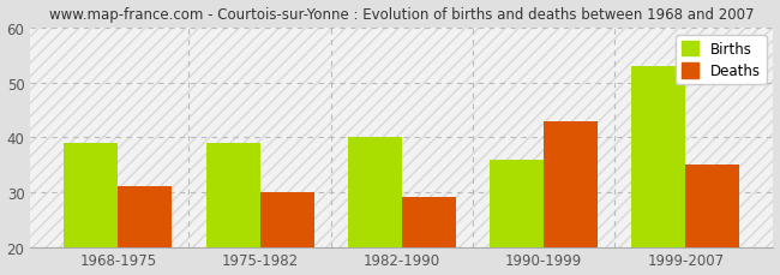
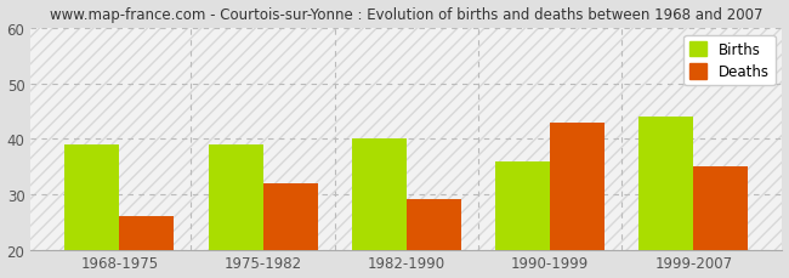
Deaths/1968-1975: 31 -> 26
Deaths/1975-1982: 30 -> 32
Births/1999-2007: 53 -> 44
